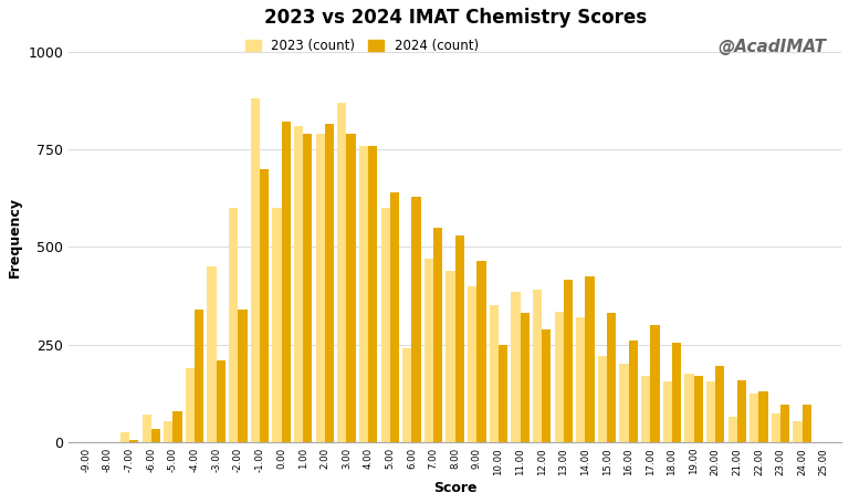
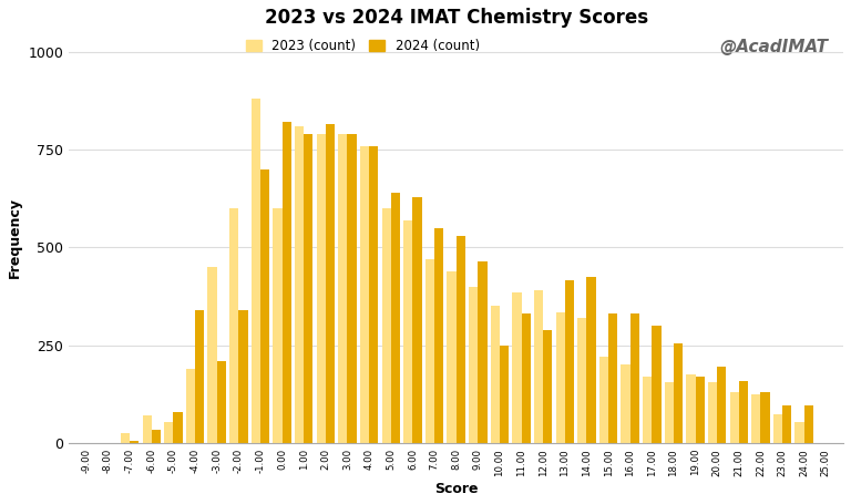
2023 (count)/3.00: 870 -> 790
2023 (count)/6.00: 240 -> 570
2024 (count)/16.00: 260 -> 330
2023 (count)/21.00: 65 -> 130
